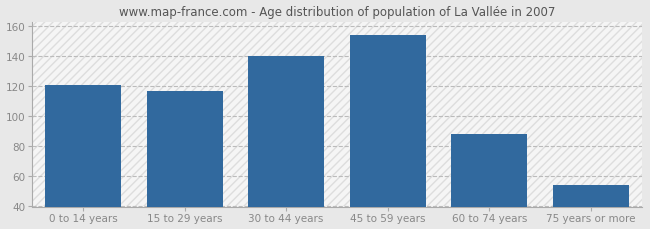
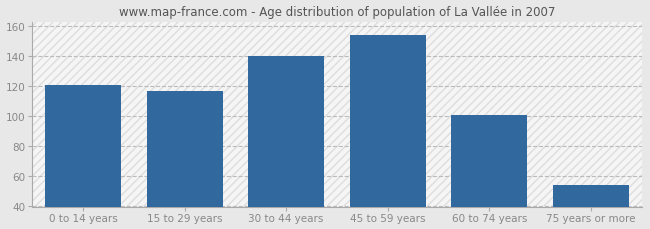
60 to 74 years: 88 -> 101
